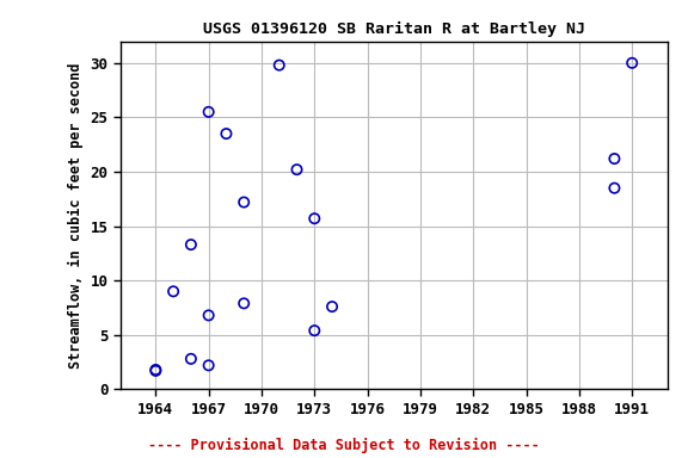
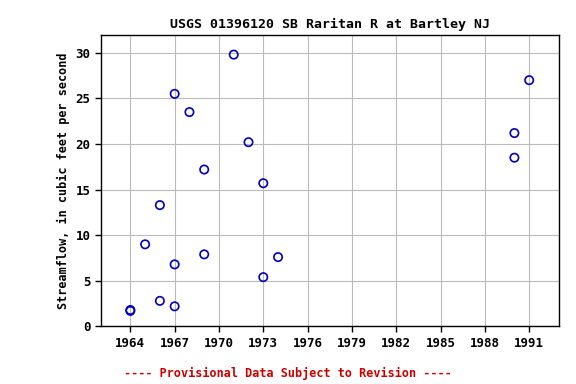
1991: 30.0 -> 27.0
